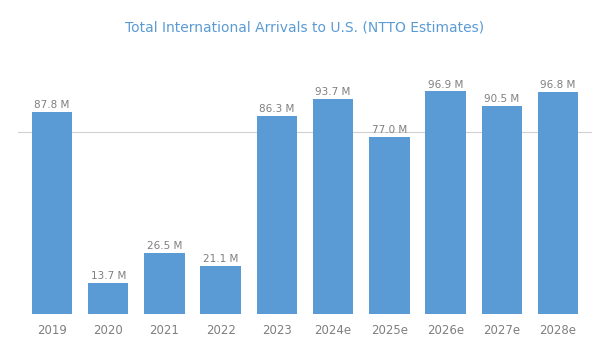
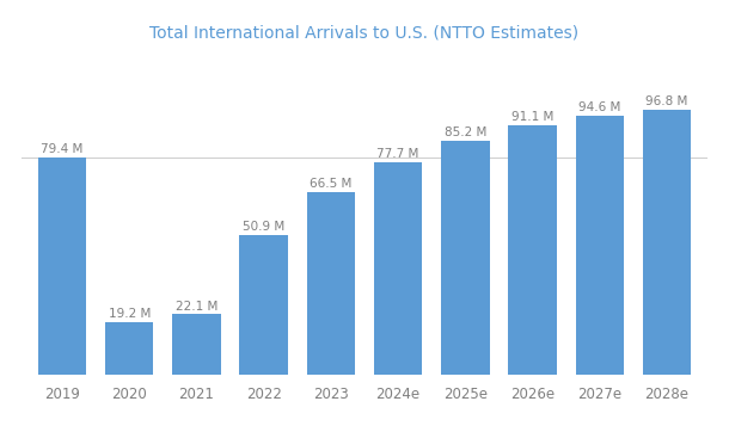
2019: 87.8 -> 79.4
2020: 13.7 -> 19.2
2021: 26.5 -> 22.1
2022: 21.1 -> 50.9
2023: 86.3 -> 66.5
2024e: 93.7 -> 77.7
2025e: 77.0 -> 85.2
2026e: 96.9 -> 91.1
2027e: 90.5 -> 94.6
